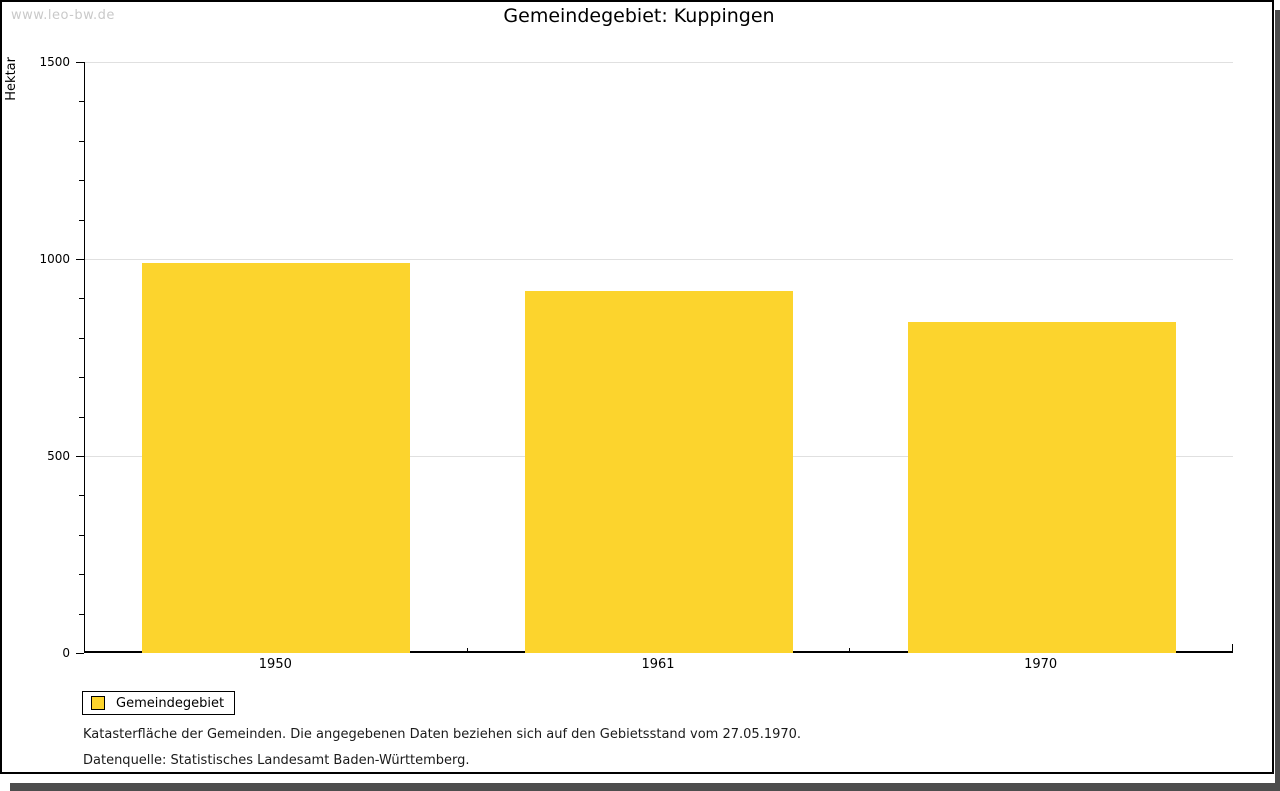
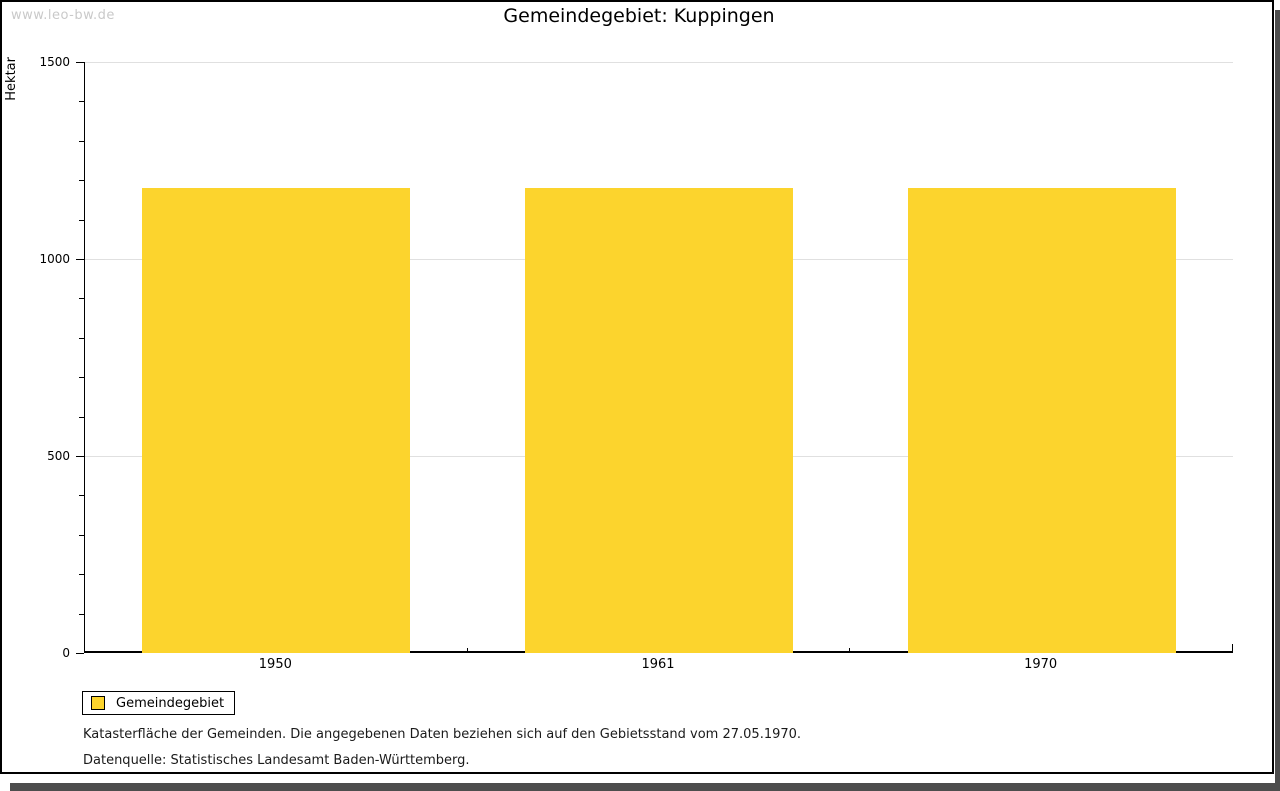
1950: 990 -> 1180
1961: 920 -> 1180
1970: 840 -> 1180
